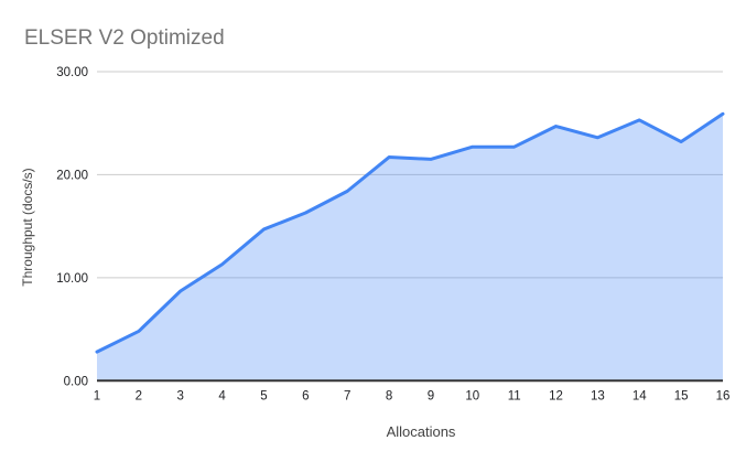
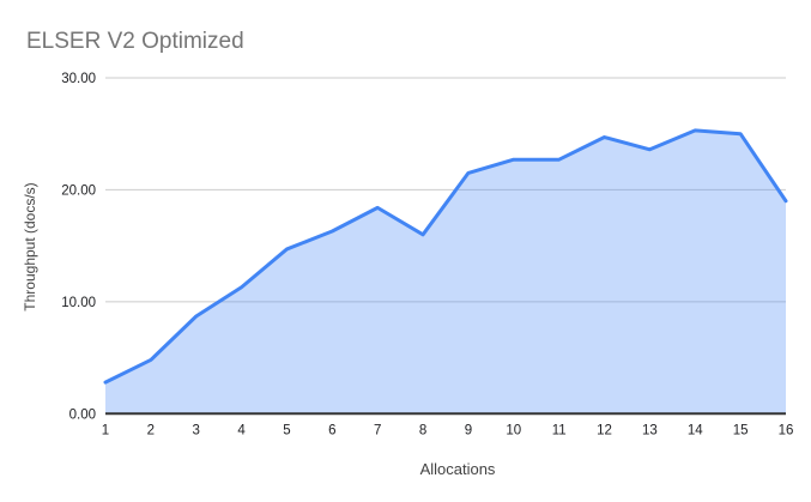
8: 22 -> 16
15: 23 -> 25
16: 26 -> 19
